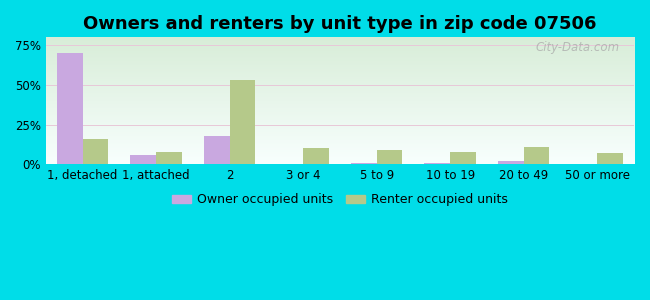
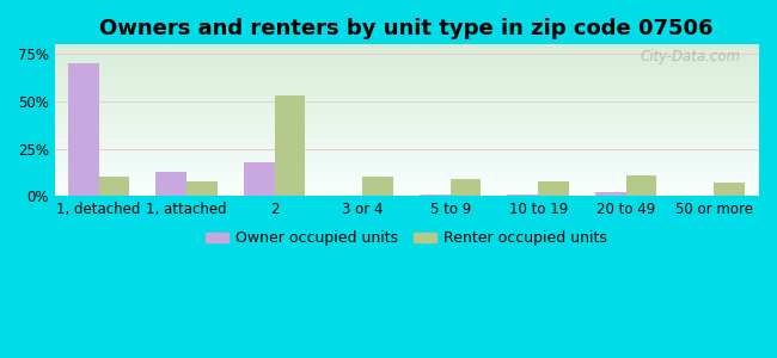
Renter occupied units/1, detached: 16% -> 10%
Owner occupied units/1, attached: 6% -> 13%
